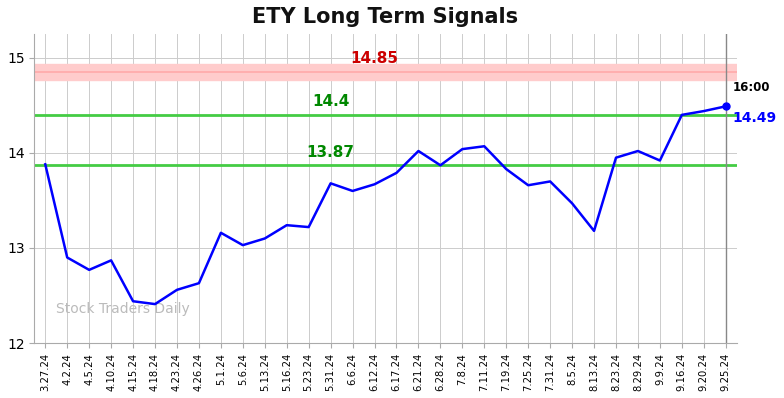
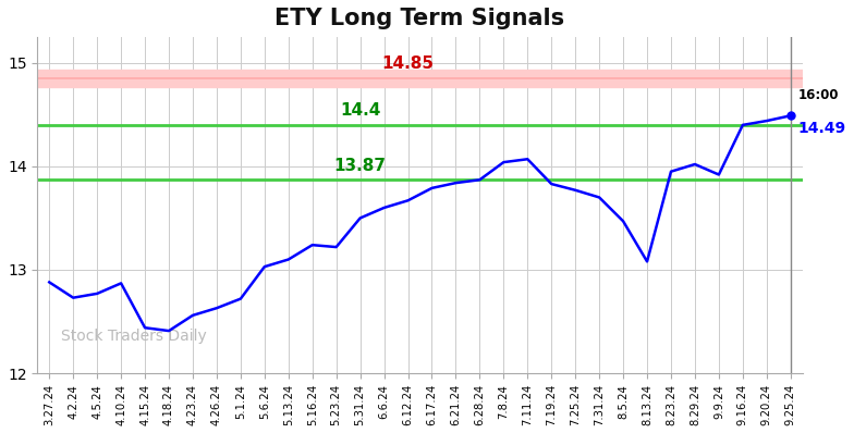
3.27.24: 13.88 -> 12.88
4.2.24: 12.90 -> 12.73
5.1.24: 13.16 -> 12.72
5.31.24: 13.68 -> 13.50
6.21.24: 14.02 -> 13.84
7.25.24: 13.66 -> 13.77
8.13.24: 13.18 -> 13.08
